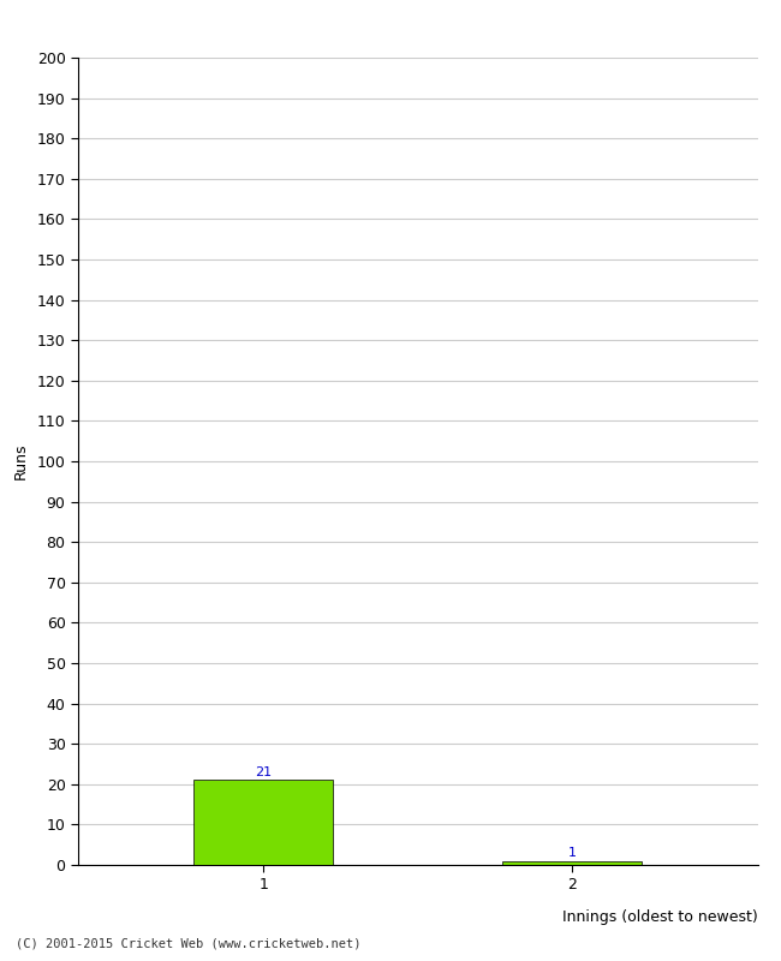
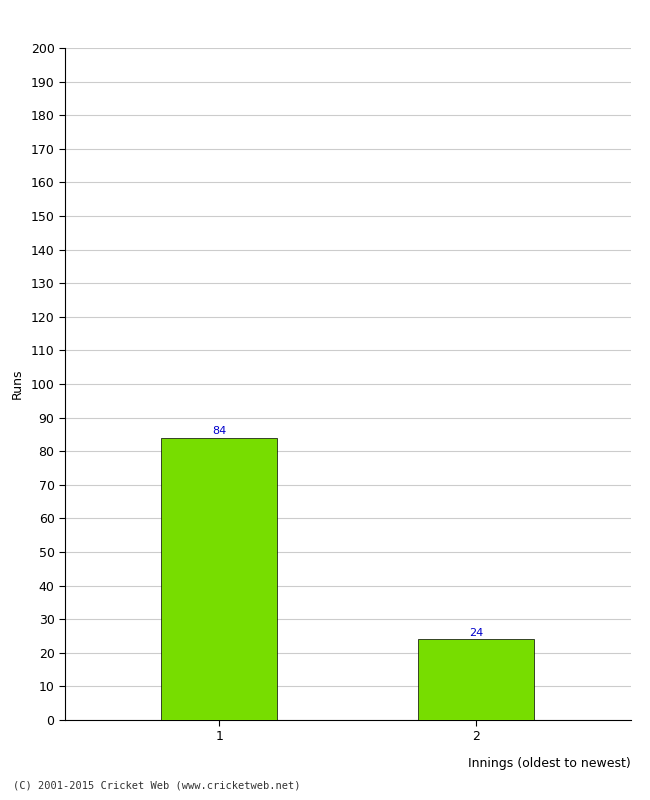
1: 21 -> 84
2: 1 -> 24
